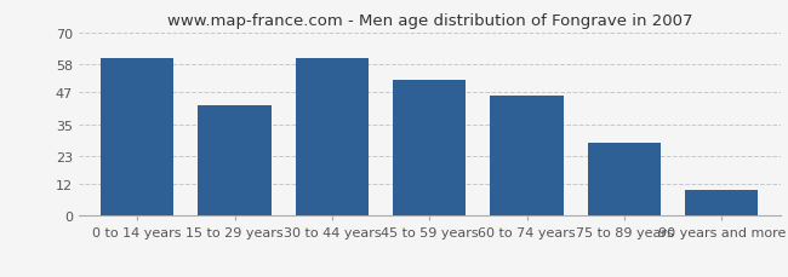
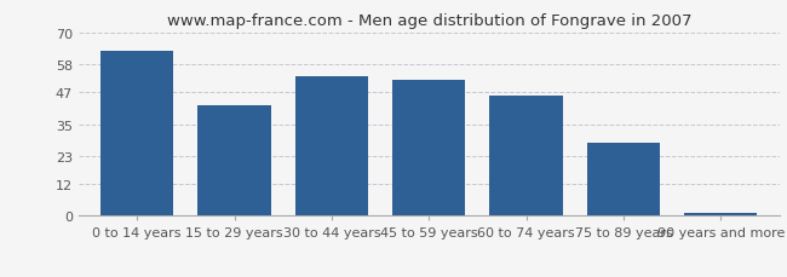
0 to 14 years: 60 -> 63
30 to 44 years: 60 -> 53
90 years and more: 10 -> 1
